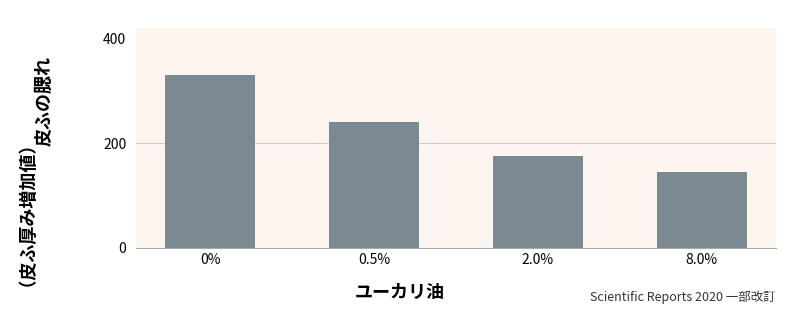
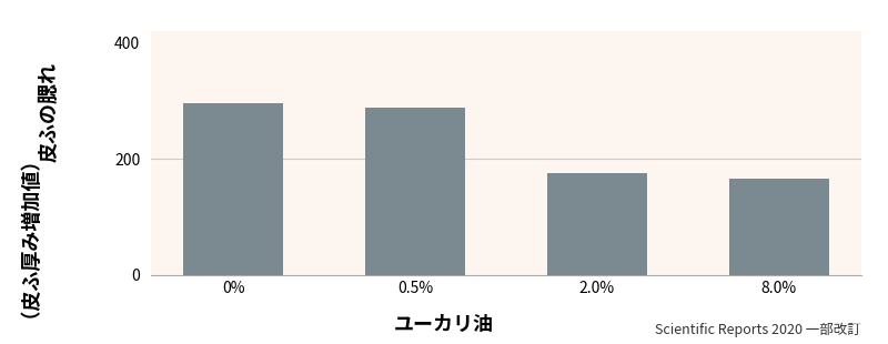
0%: 330 -> 296
0.5%: 240 -> 288
8.0%: 145 -> 166
